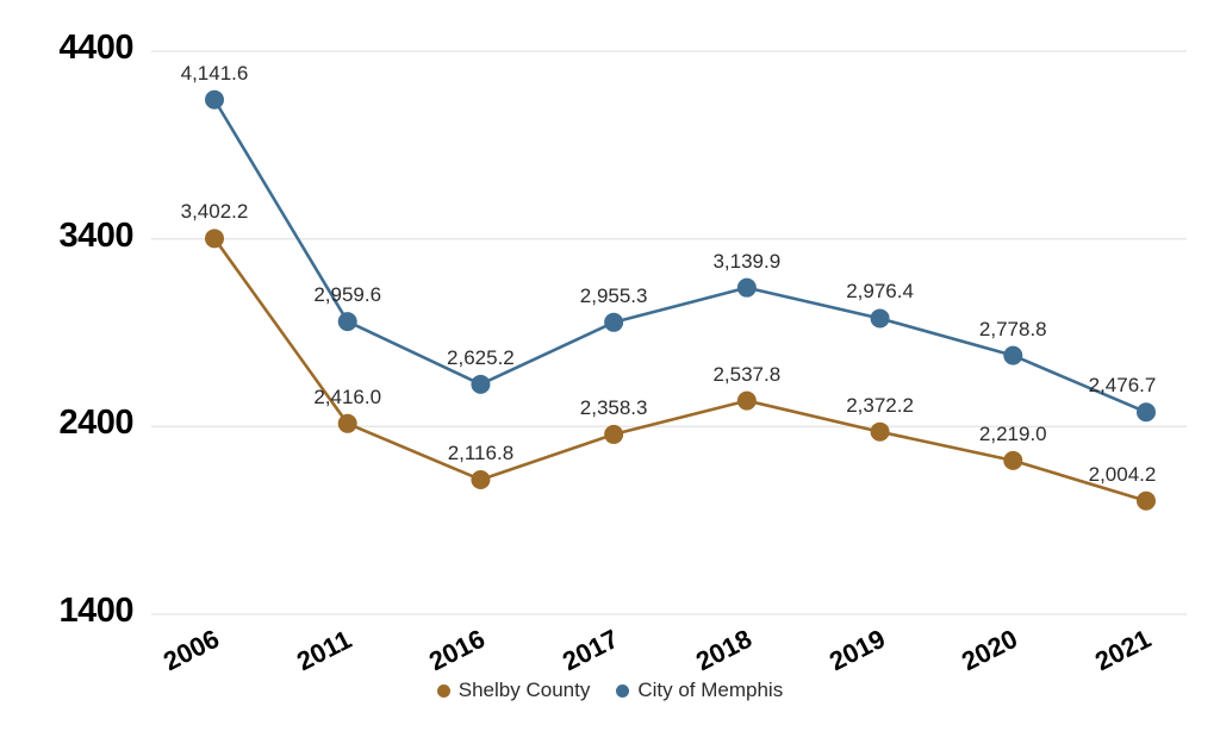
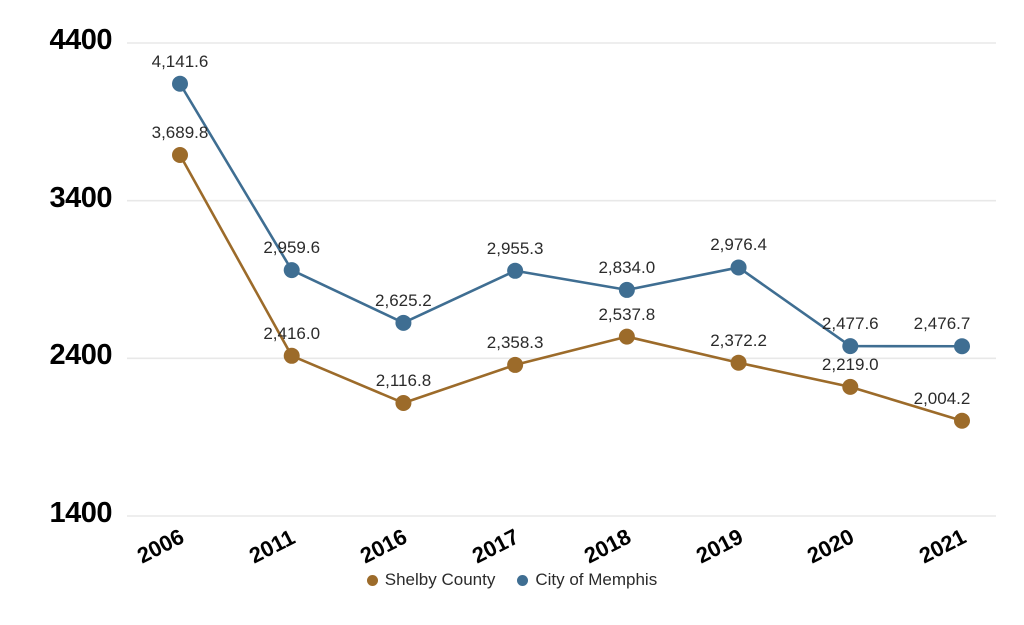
Shelby County/2006: 3,402.2 -> 3,689.8
City of Memphis/2018: 3,139.9 -> 2,834.0
City of Memphis/2020: 2,778.8 -> 2,477.6
